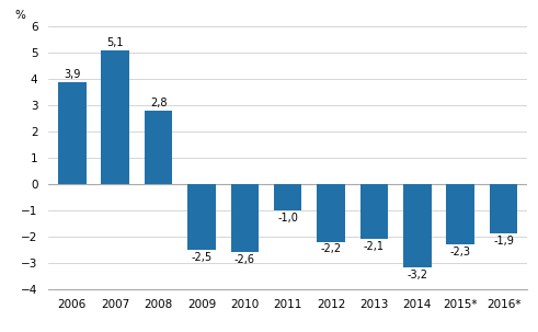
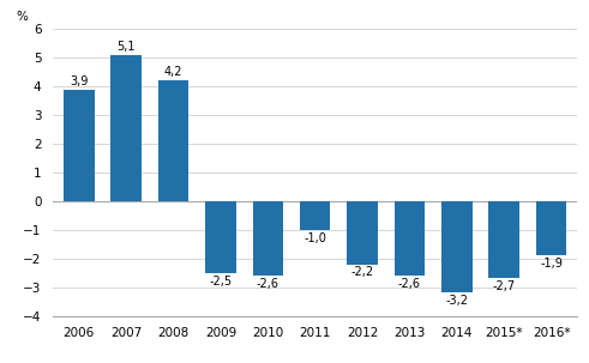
2008: 2,8 -> 4,2
2013: -2,1 -> -2,6
2015*: -2,3 -> -2,7
